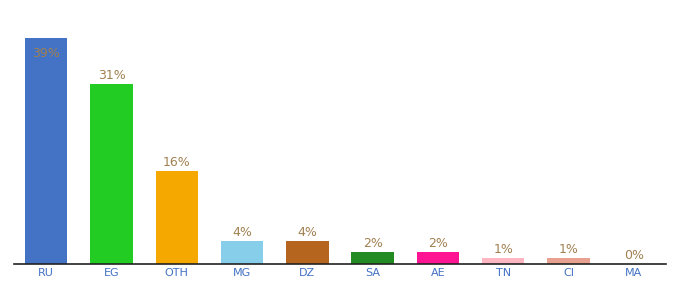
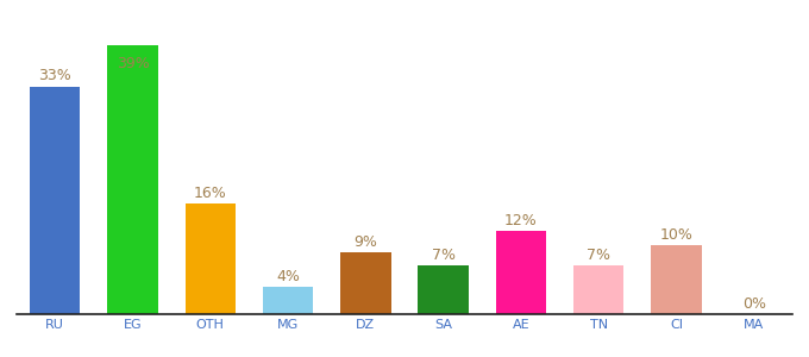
RU: 39% -> 33%
EG: 31% -> 39%
DZ: 4% -> 9%
SA: 2% -> 7%
AE: 2% -> 12%
TN: 1% -> 7%
CI: 1% -> 10%
